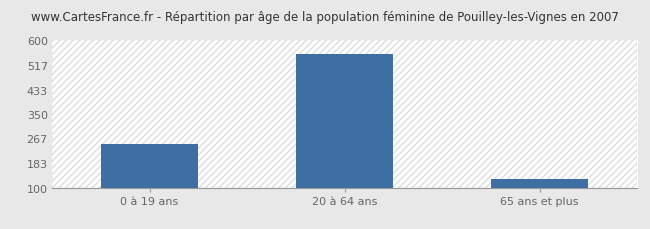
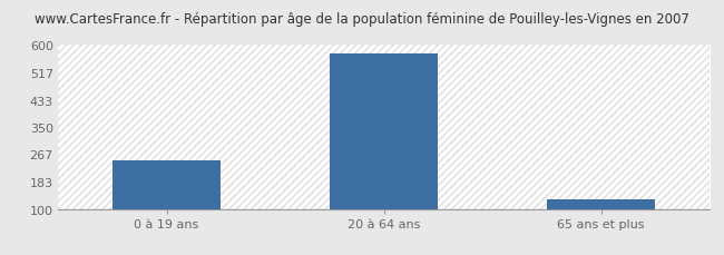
20 à 64 ans: 553 -> 575
